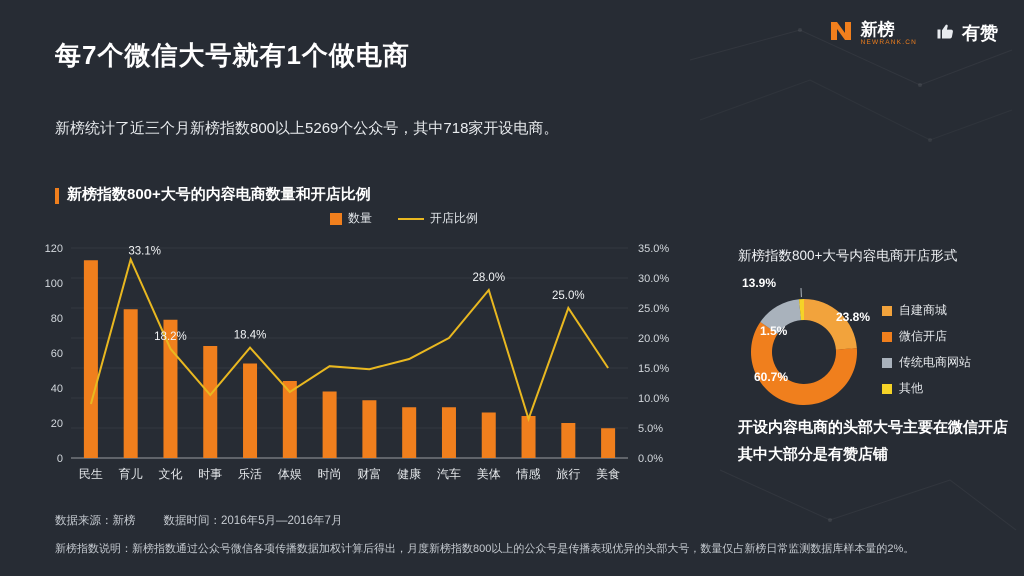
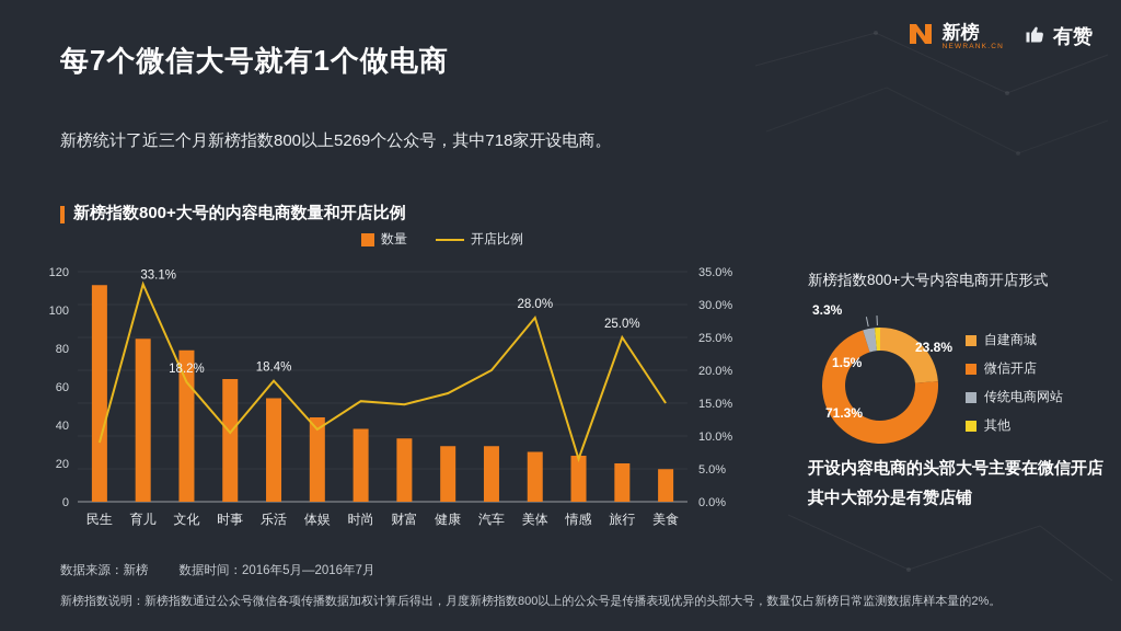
新榜指数800+大号内容电商开店形式/微信开店: 60.7% -> 71.3%
新榜指数800+大号内容电商开店形式/传统电商网站: 13.9% -> 3.3%
